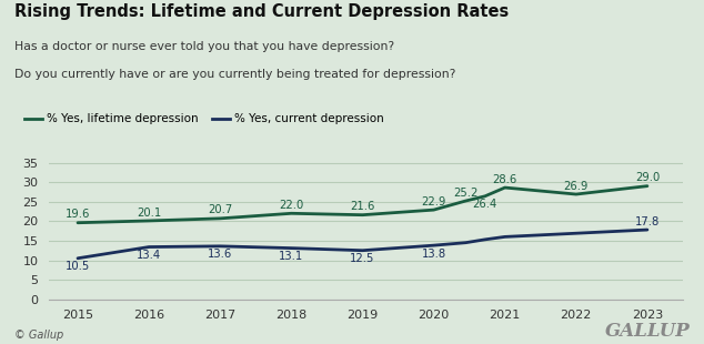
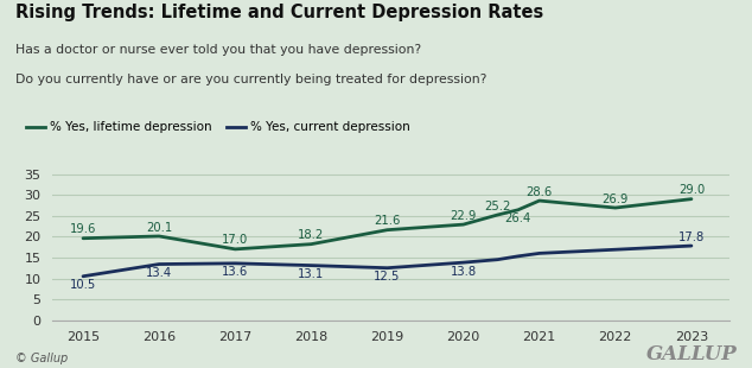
% Yes, lifetime depression/2017: 20.7 -> 17.0
% Yes, lifetime depression/2018: 22.0 -> 18.2
